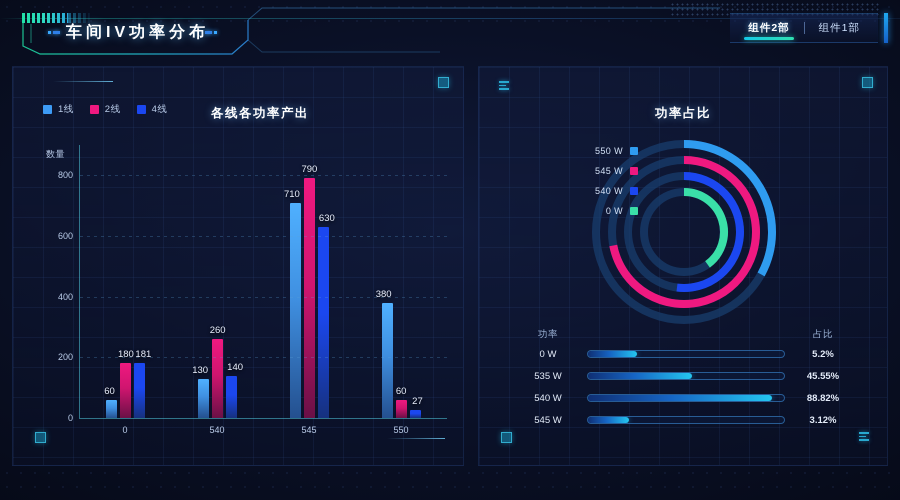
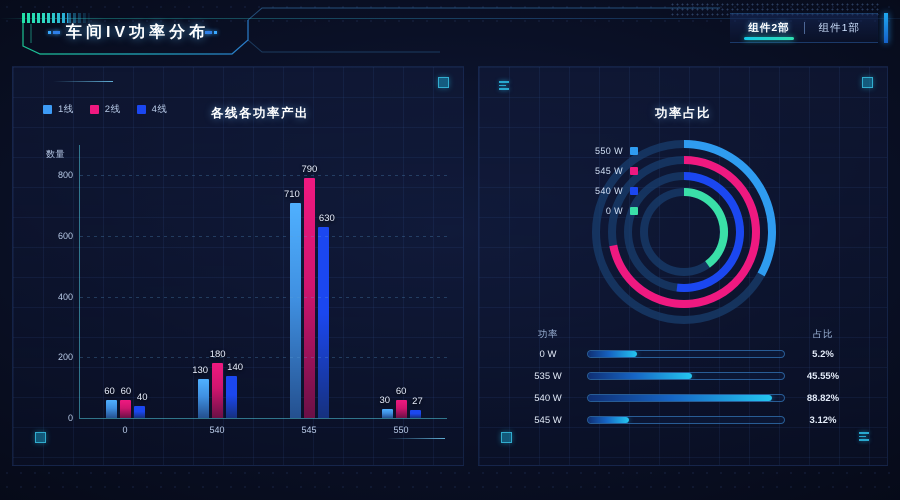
各线各功率产出/2线/0: 180 -> 60
各线各功率产出/4线/0: 181 -> 40
各线各功率产出/2线/540: 260 -> 180
各线各功率产出/1线/550: 380 -> 30
